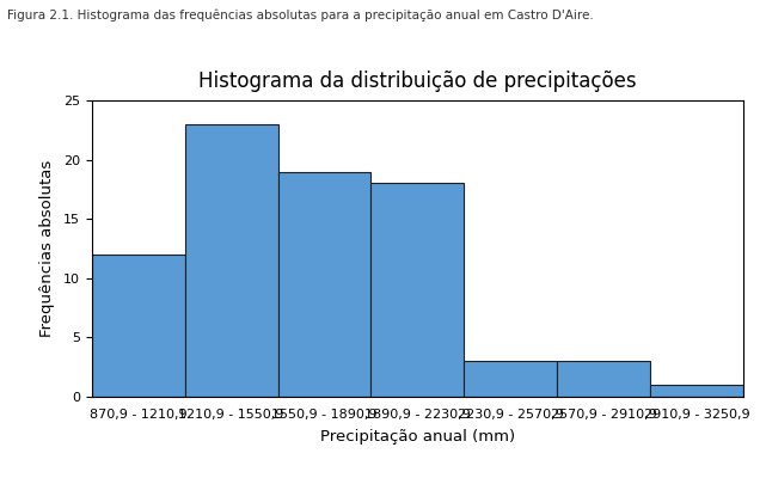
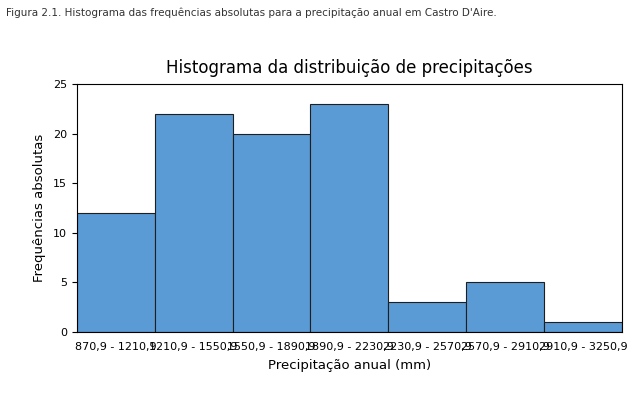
1210,9 - 1550,9: 23 -> 22
1550,9 - 1890,9: 19 -> 20
1890,9 - 2230,9: 18 -> 23
2570,9 - 2910,9: 3 -> 5
